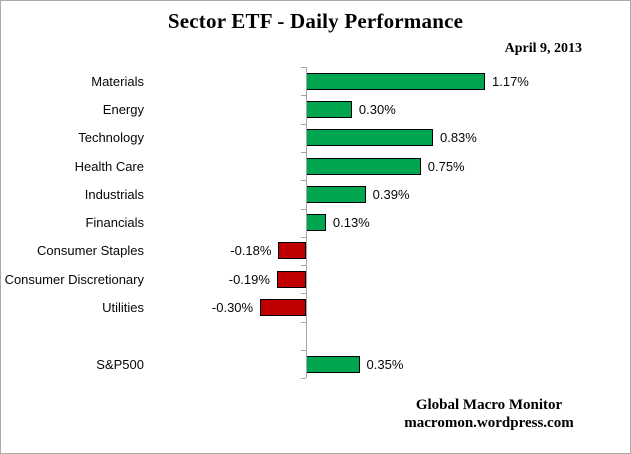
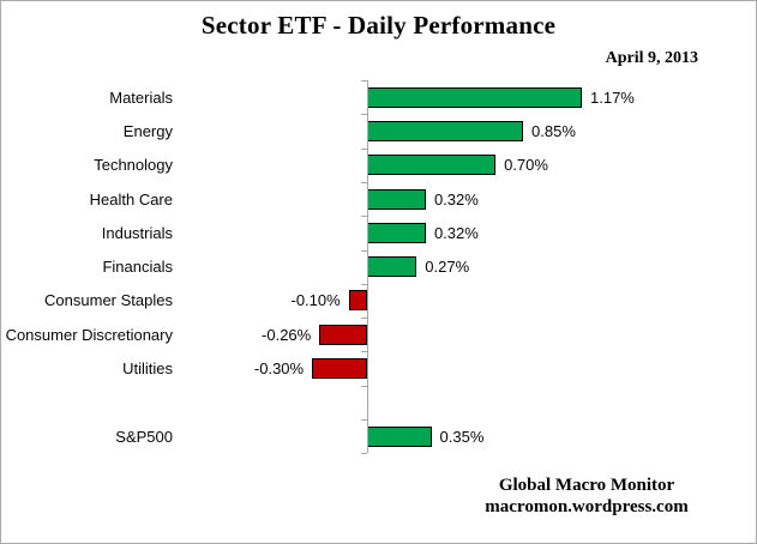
Energy: 0.30% -> 0.85%
Technology: 0.83% -> 0.70%
Health Care: 0.75% -> 0.32%
Industrials: 0.39% -> 0.32%
Financials: 0.13% -> 0.27%
Consumer Staples: -0.18% -> -0.10%
Consumer Discretionary: -0.19% -> -0.26%
